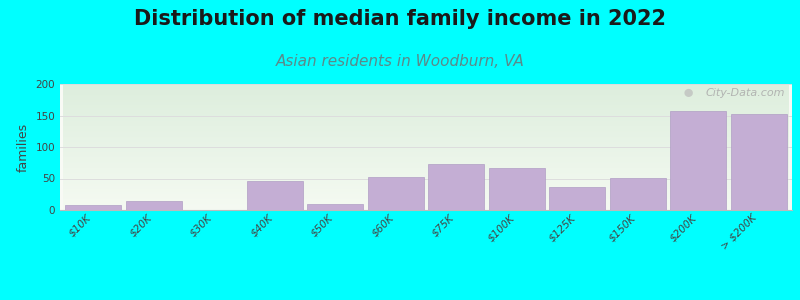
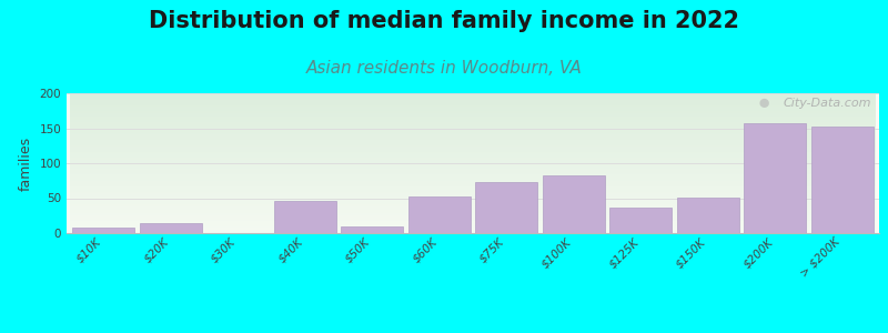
$100K: 67 -> 82
